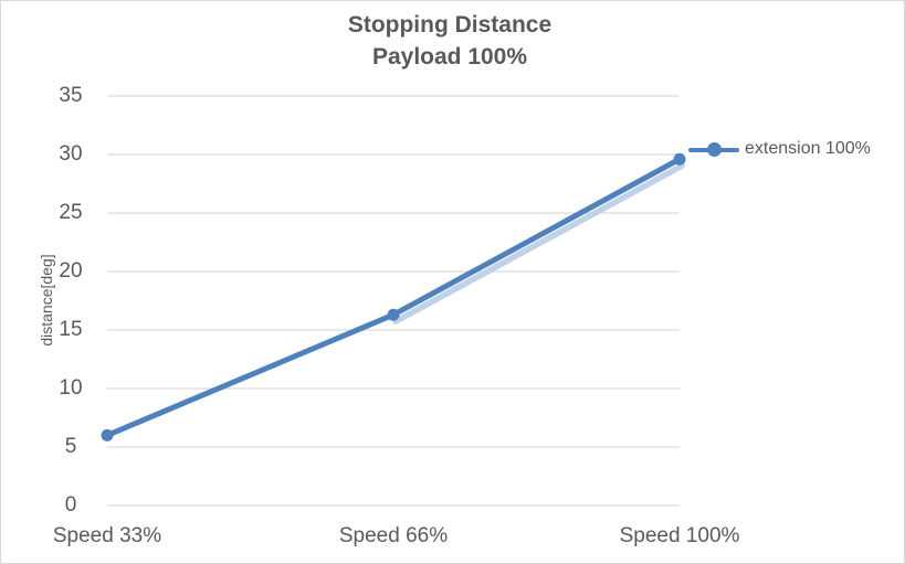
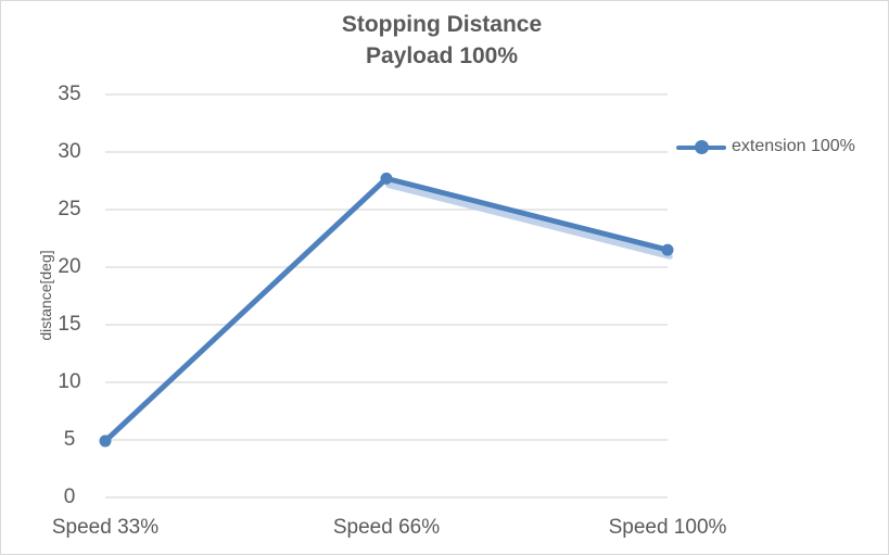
Speed 33%: 6.0 -> 4.9
Speed 66%: 16.3 -> 27.7
Speed 100%: 29.6 -> 21.5
